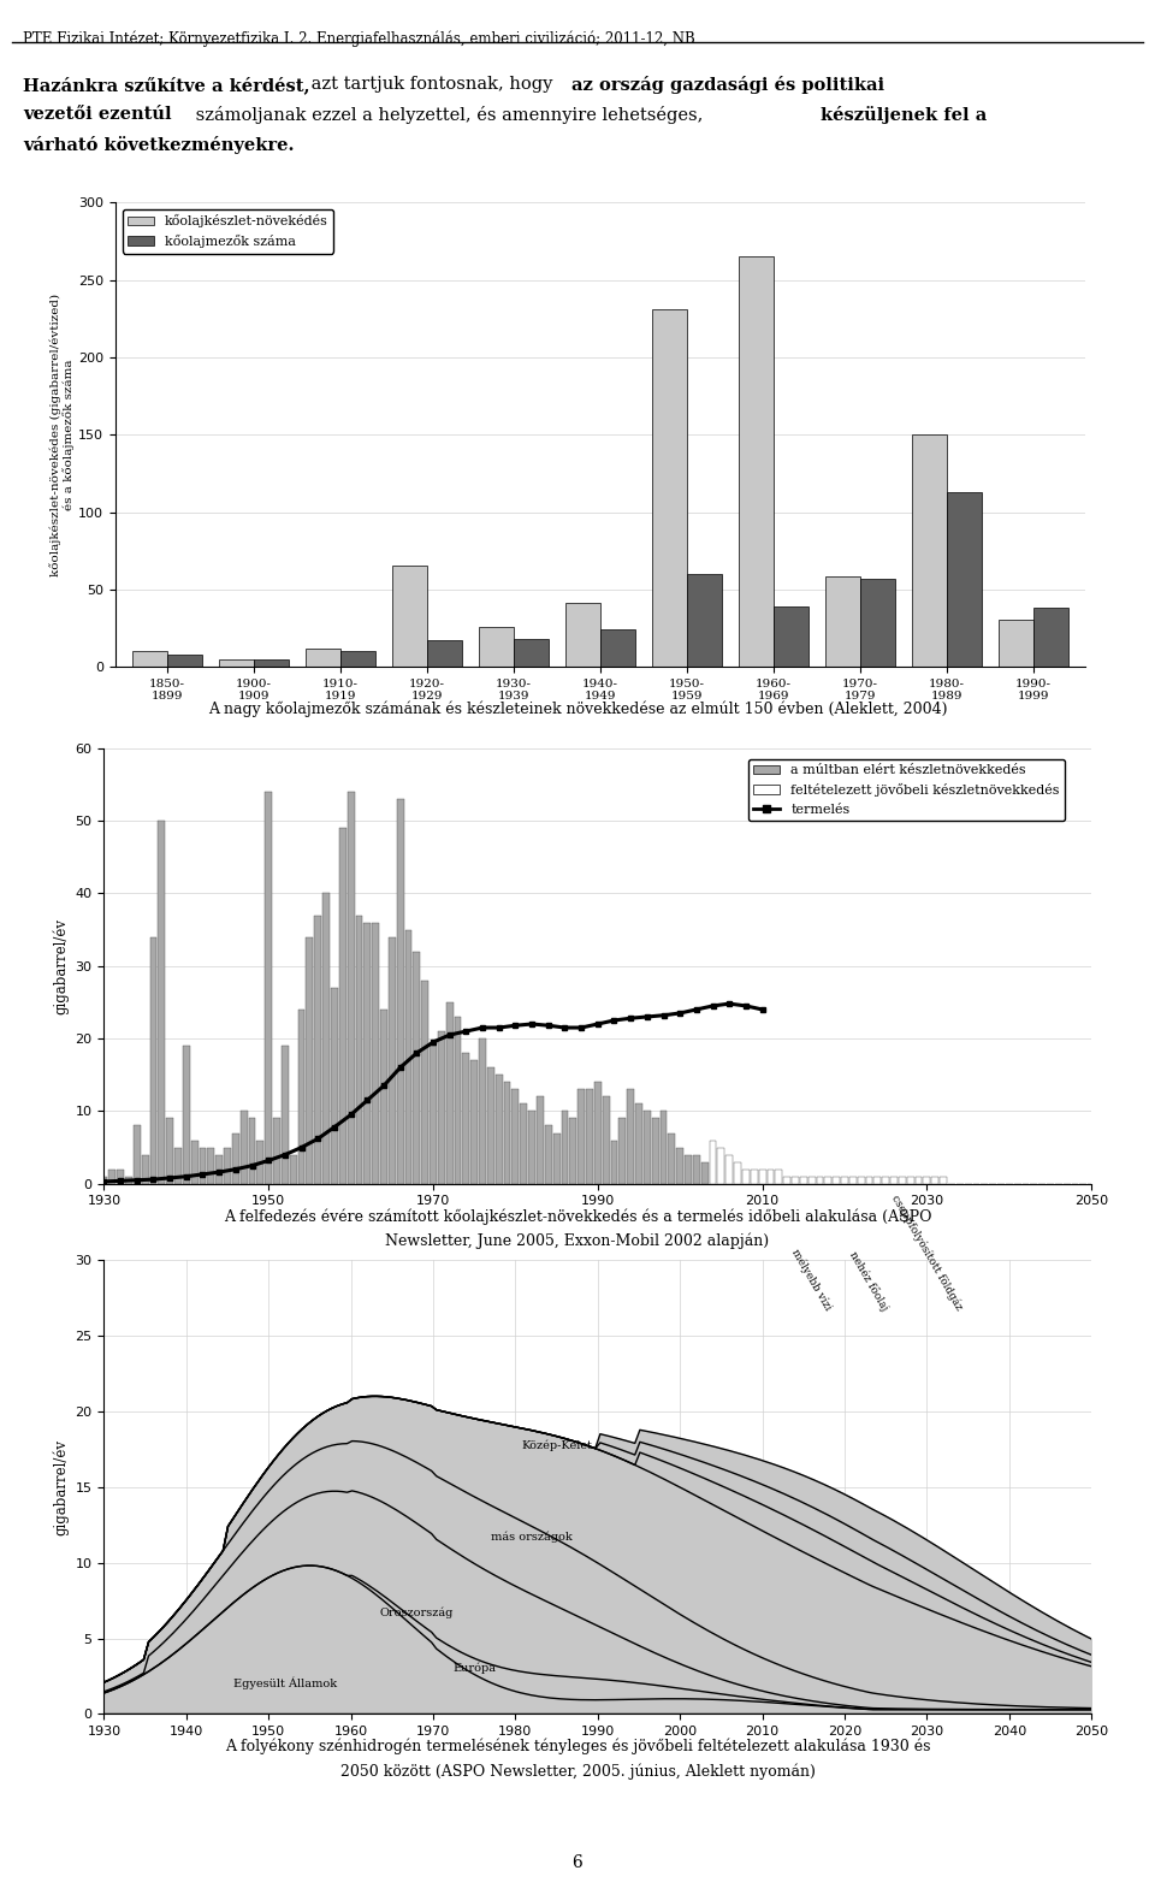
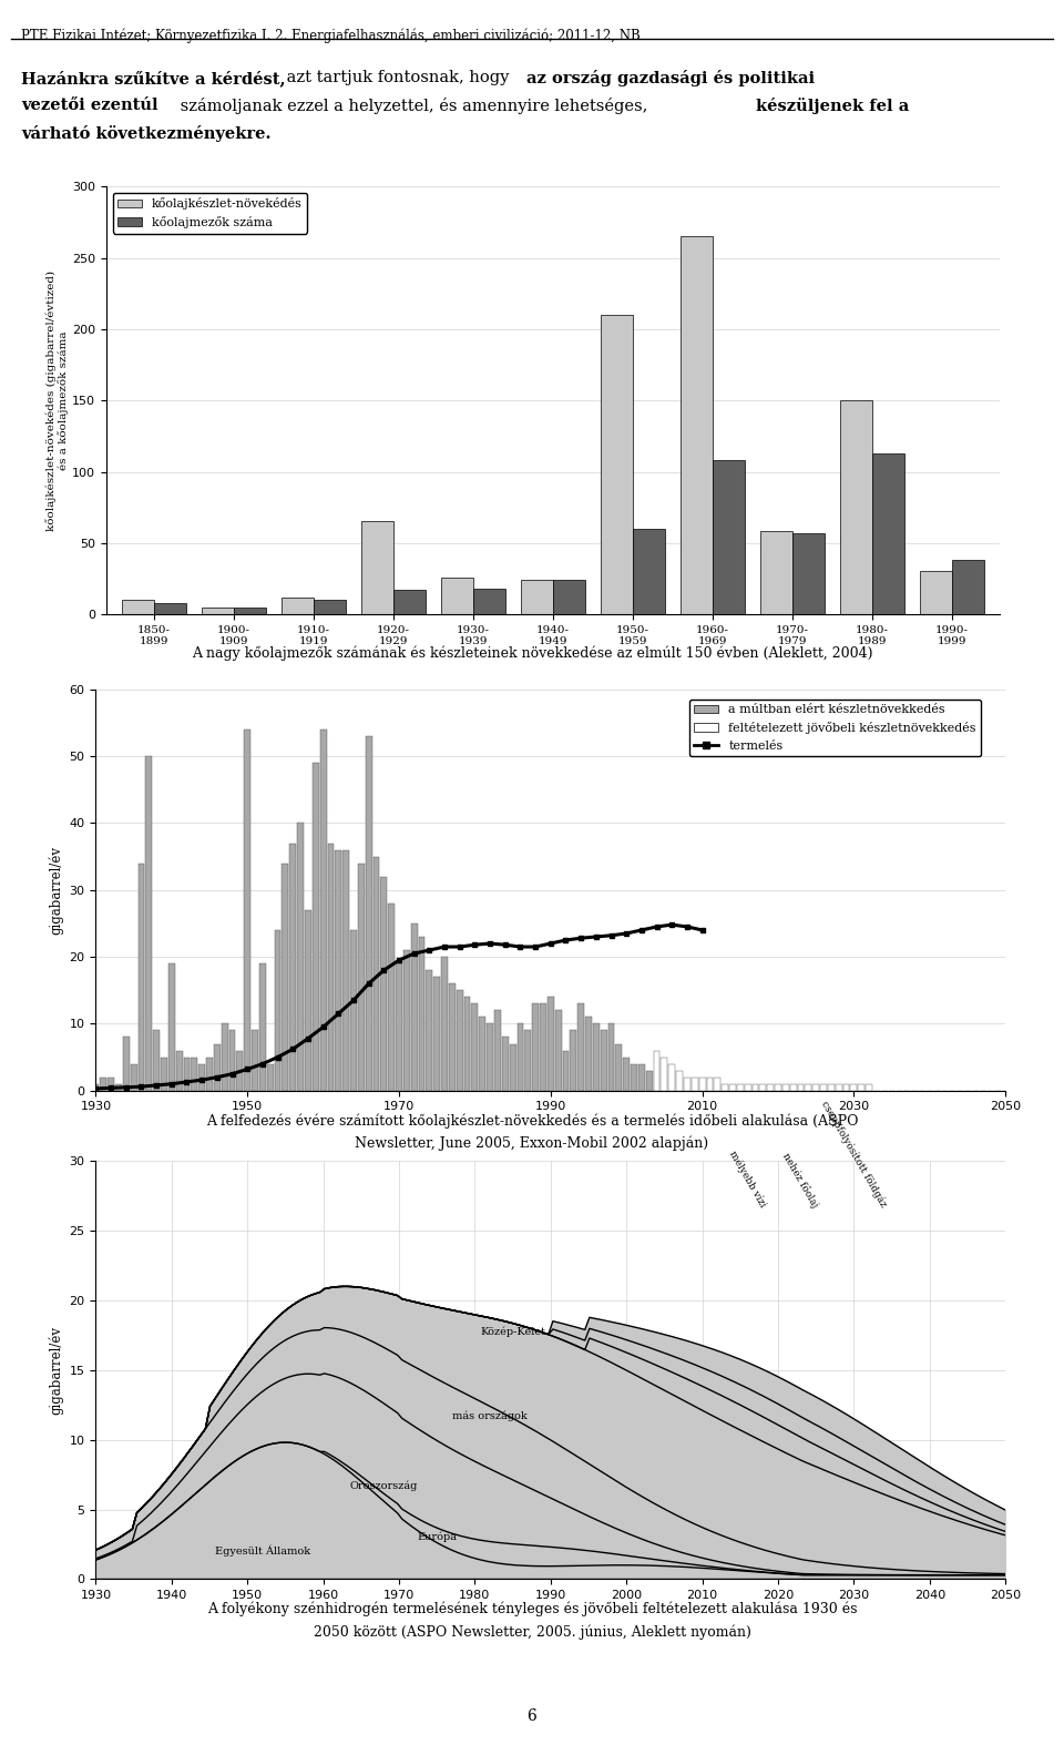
kőolajkészlet-növekédés/1940- 1949: 41 -> 24
kőolajkészlet-növekédés/1950- 1959: 231 -> 210
kőolajmezők száma/1960- 1969: 39 -> 108
